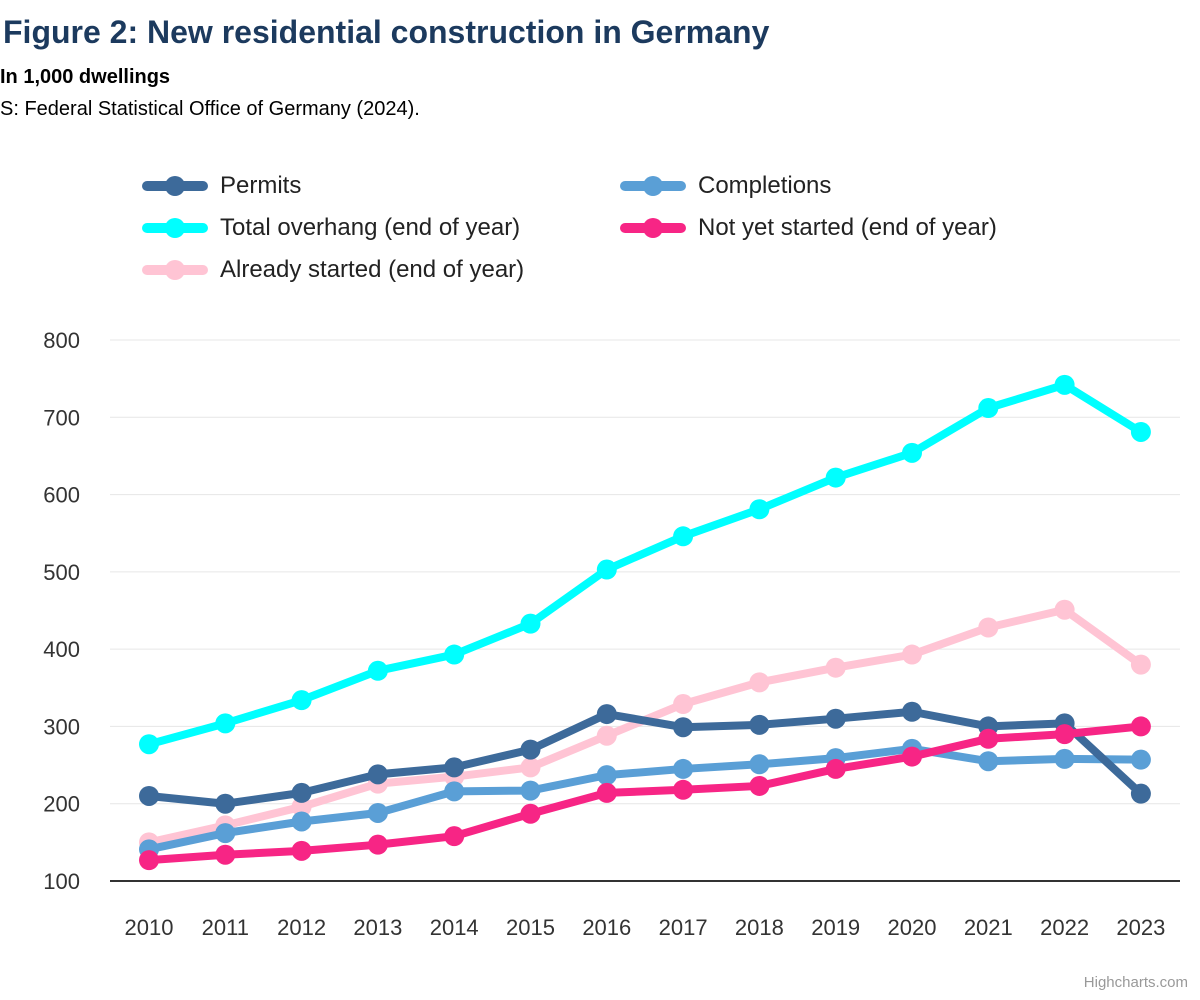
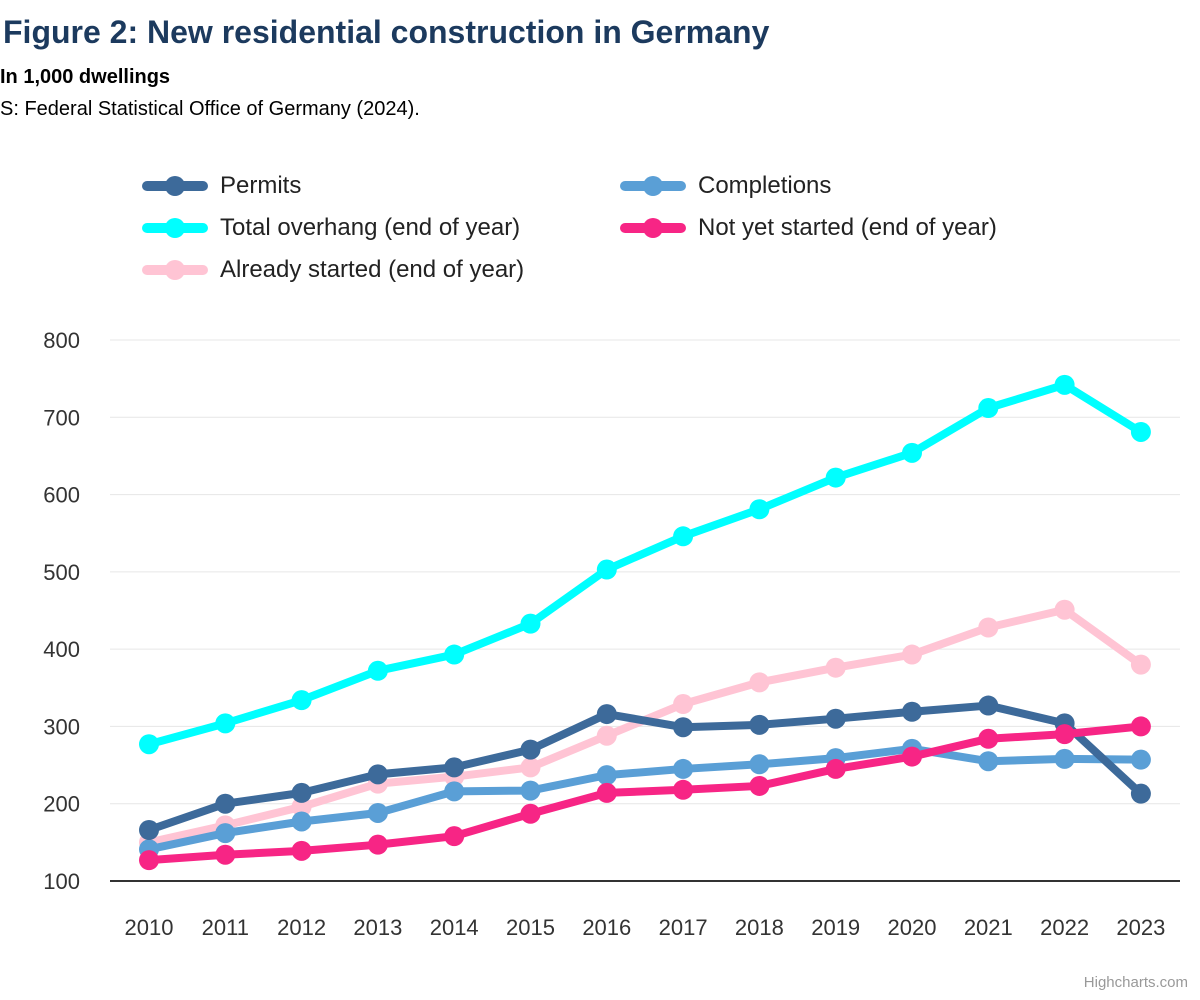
Permits/2010: 210 -> 170
Permits/2021: 300 -> 330
